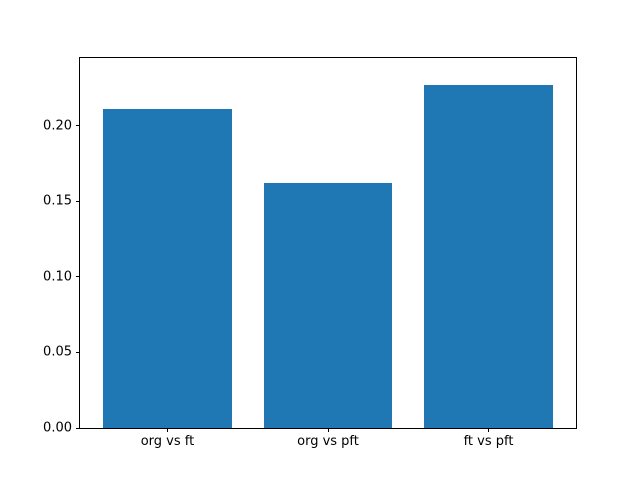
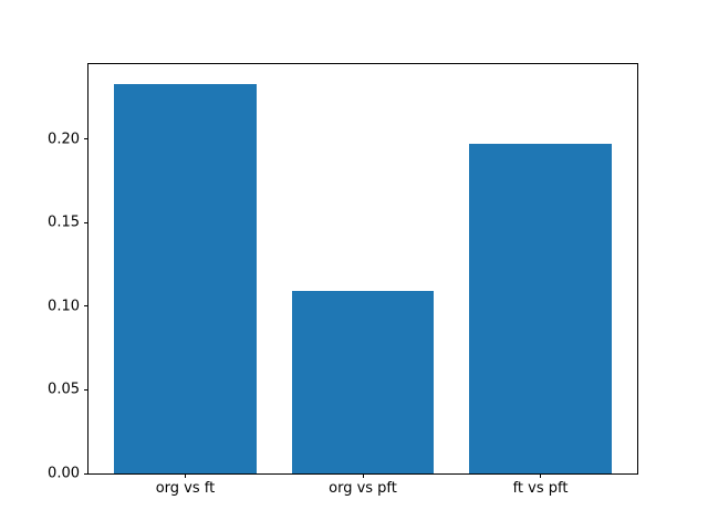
org vs ft: 0.211 -> 0.233
org vs pft: 0.162 -> 0.109
ft vs pft: 0.227 -> 0.197
